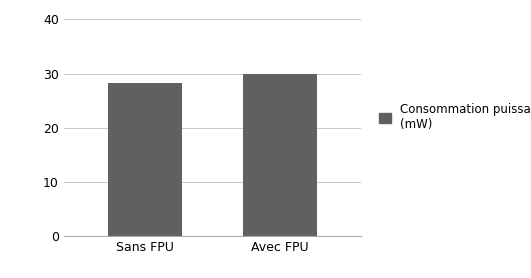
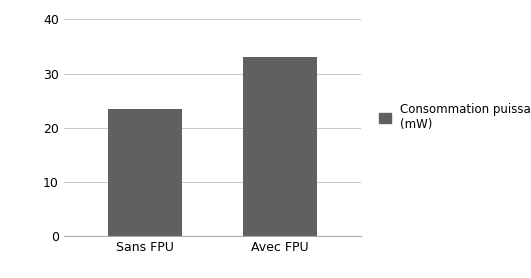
Sans FPU: 28.2 -> 23.5
Avec FPU: 30.0 -> 33.0
